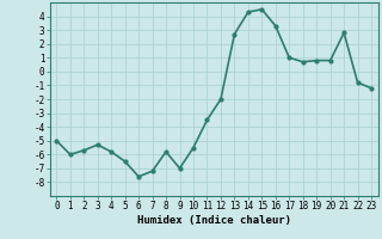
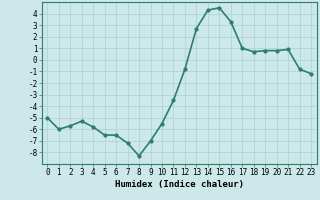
6: -7.6 -> -6.5
8: -5.8 -> -8.3
12: -2.0 -> -0.8
21: 2.8 -> 0.9
